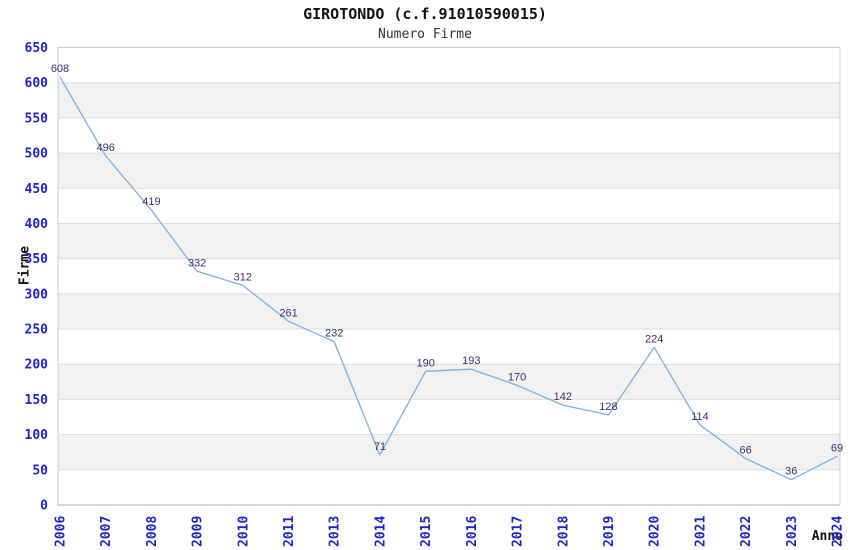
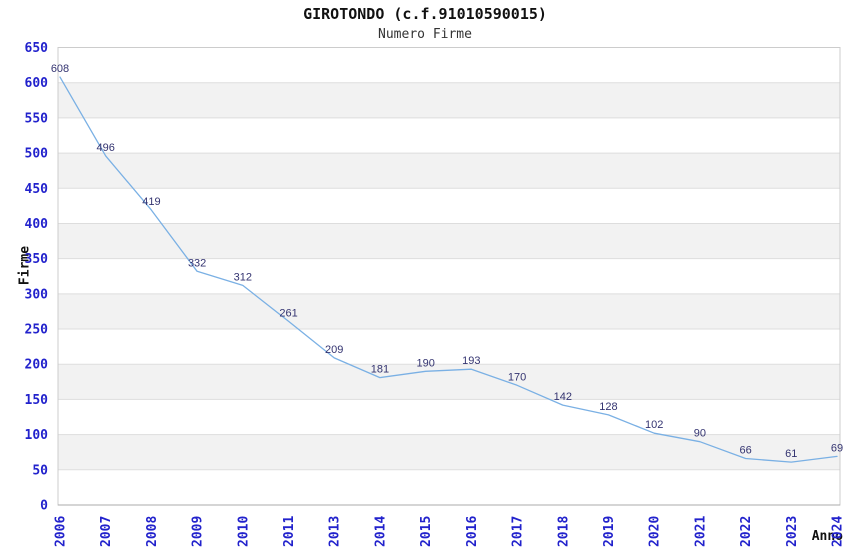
2013: 232 -> 209
2014: 71 -> 181
2020: 224 -> 102
2021: 114 -> 90
2023: 36 -> 61
